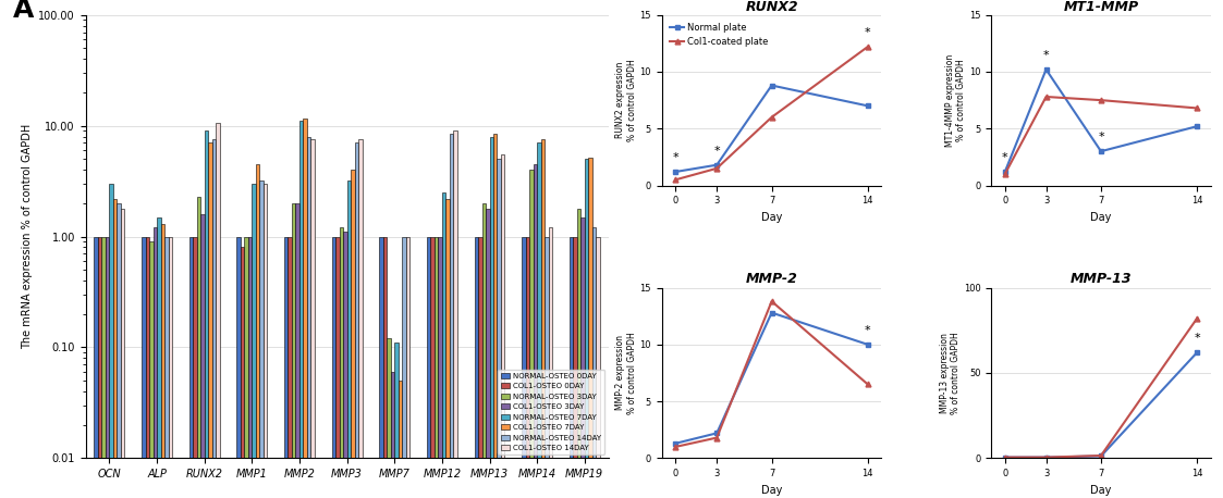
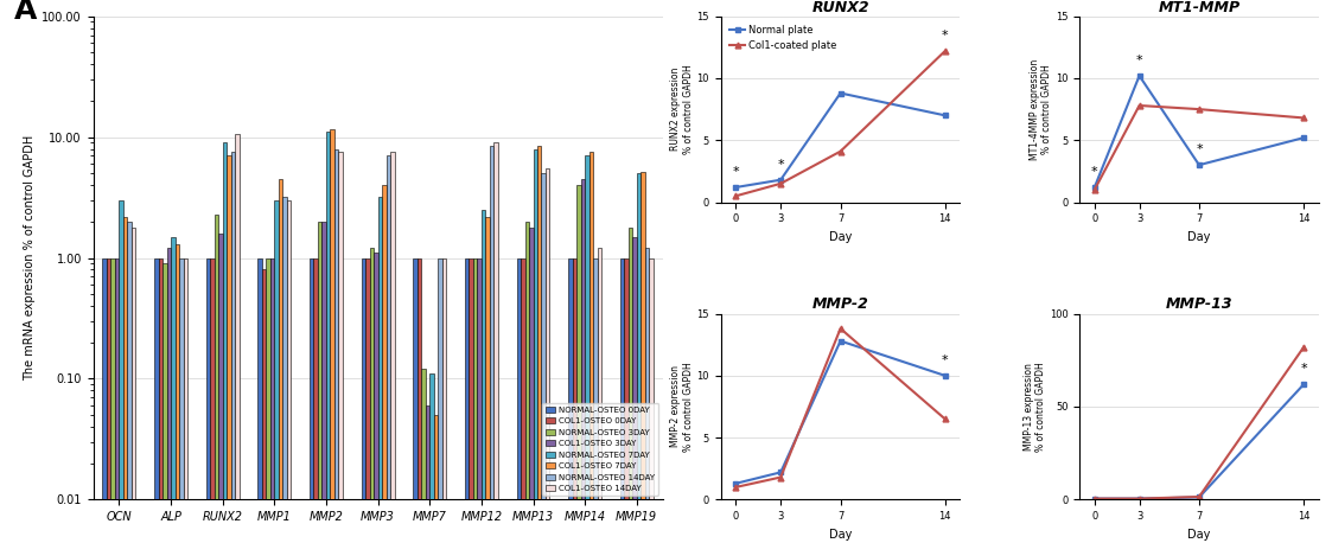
RUNX2/Col1-coated plate/7: 6.0 -> 4.1
